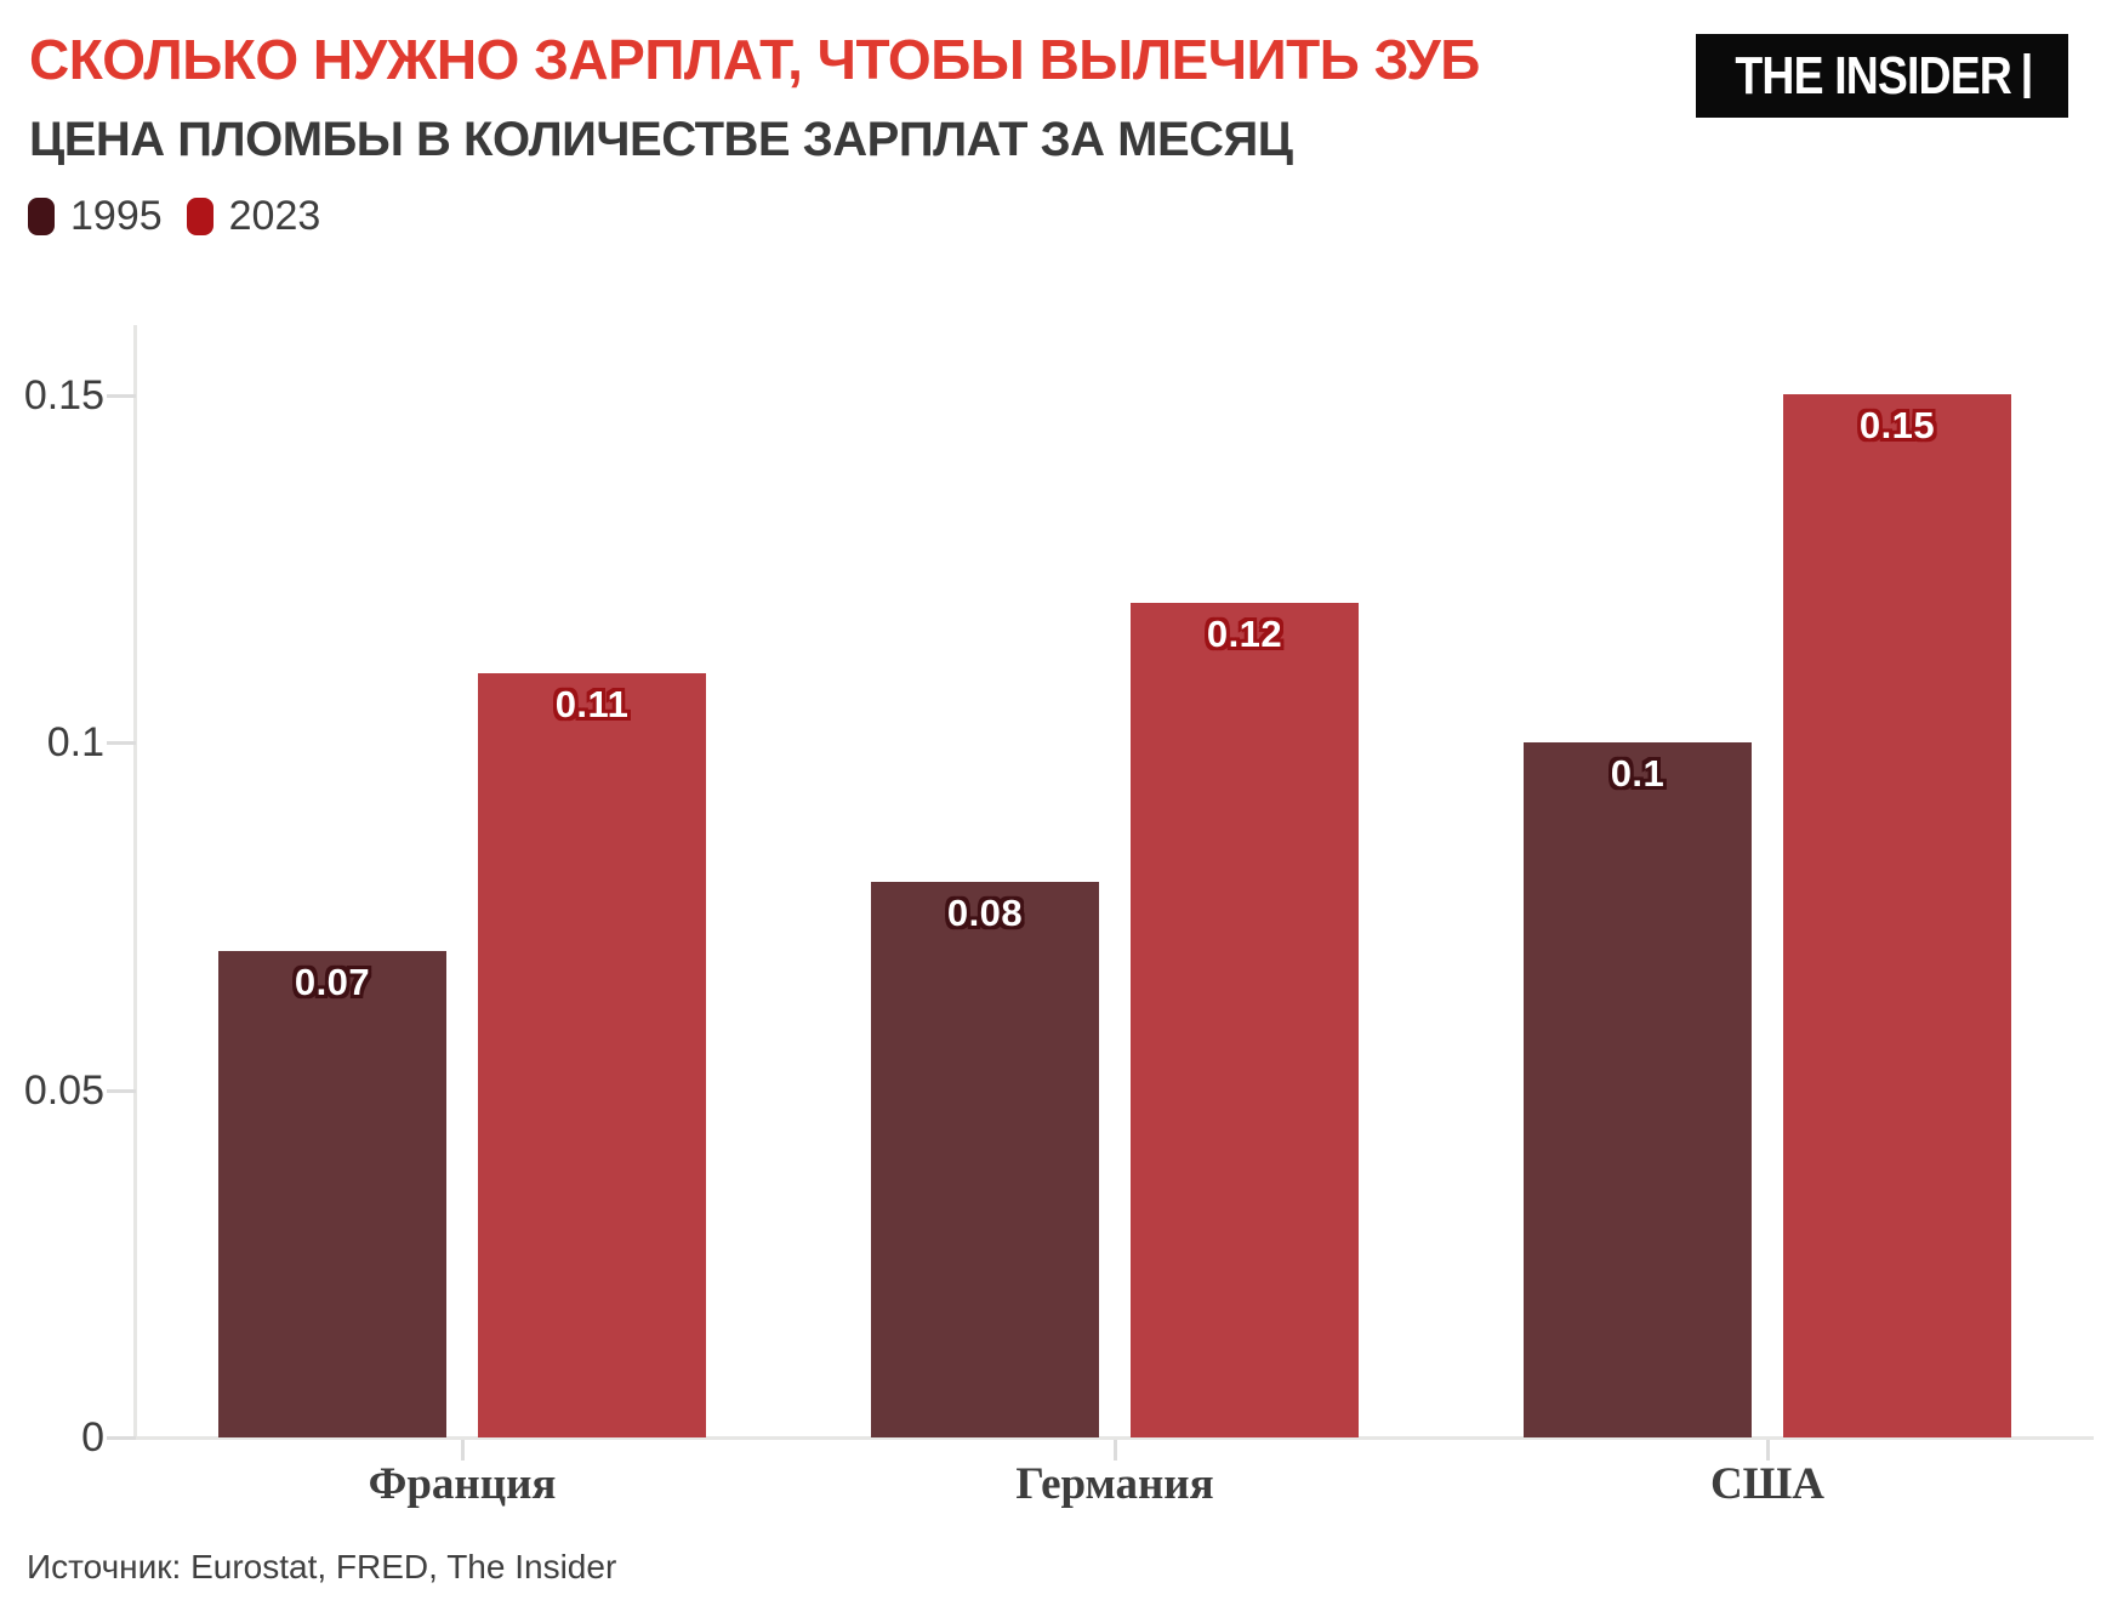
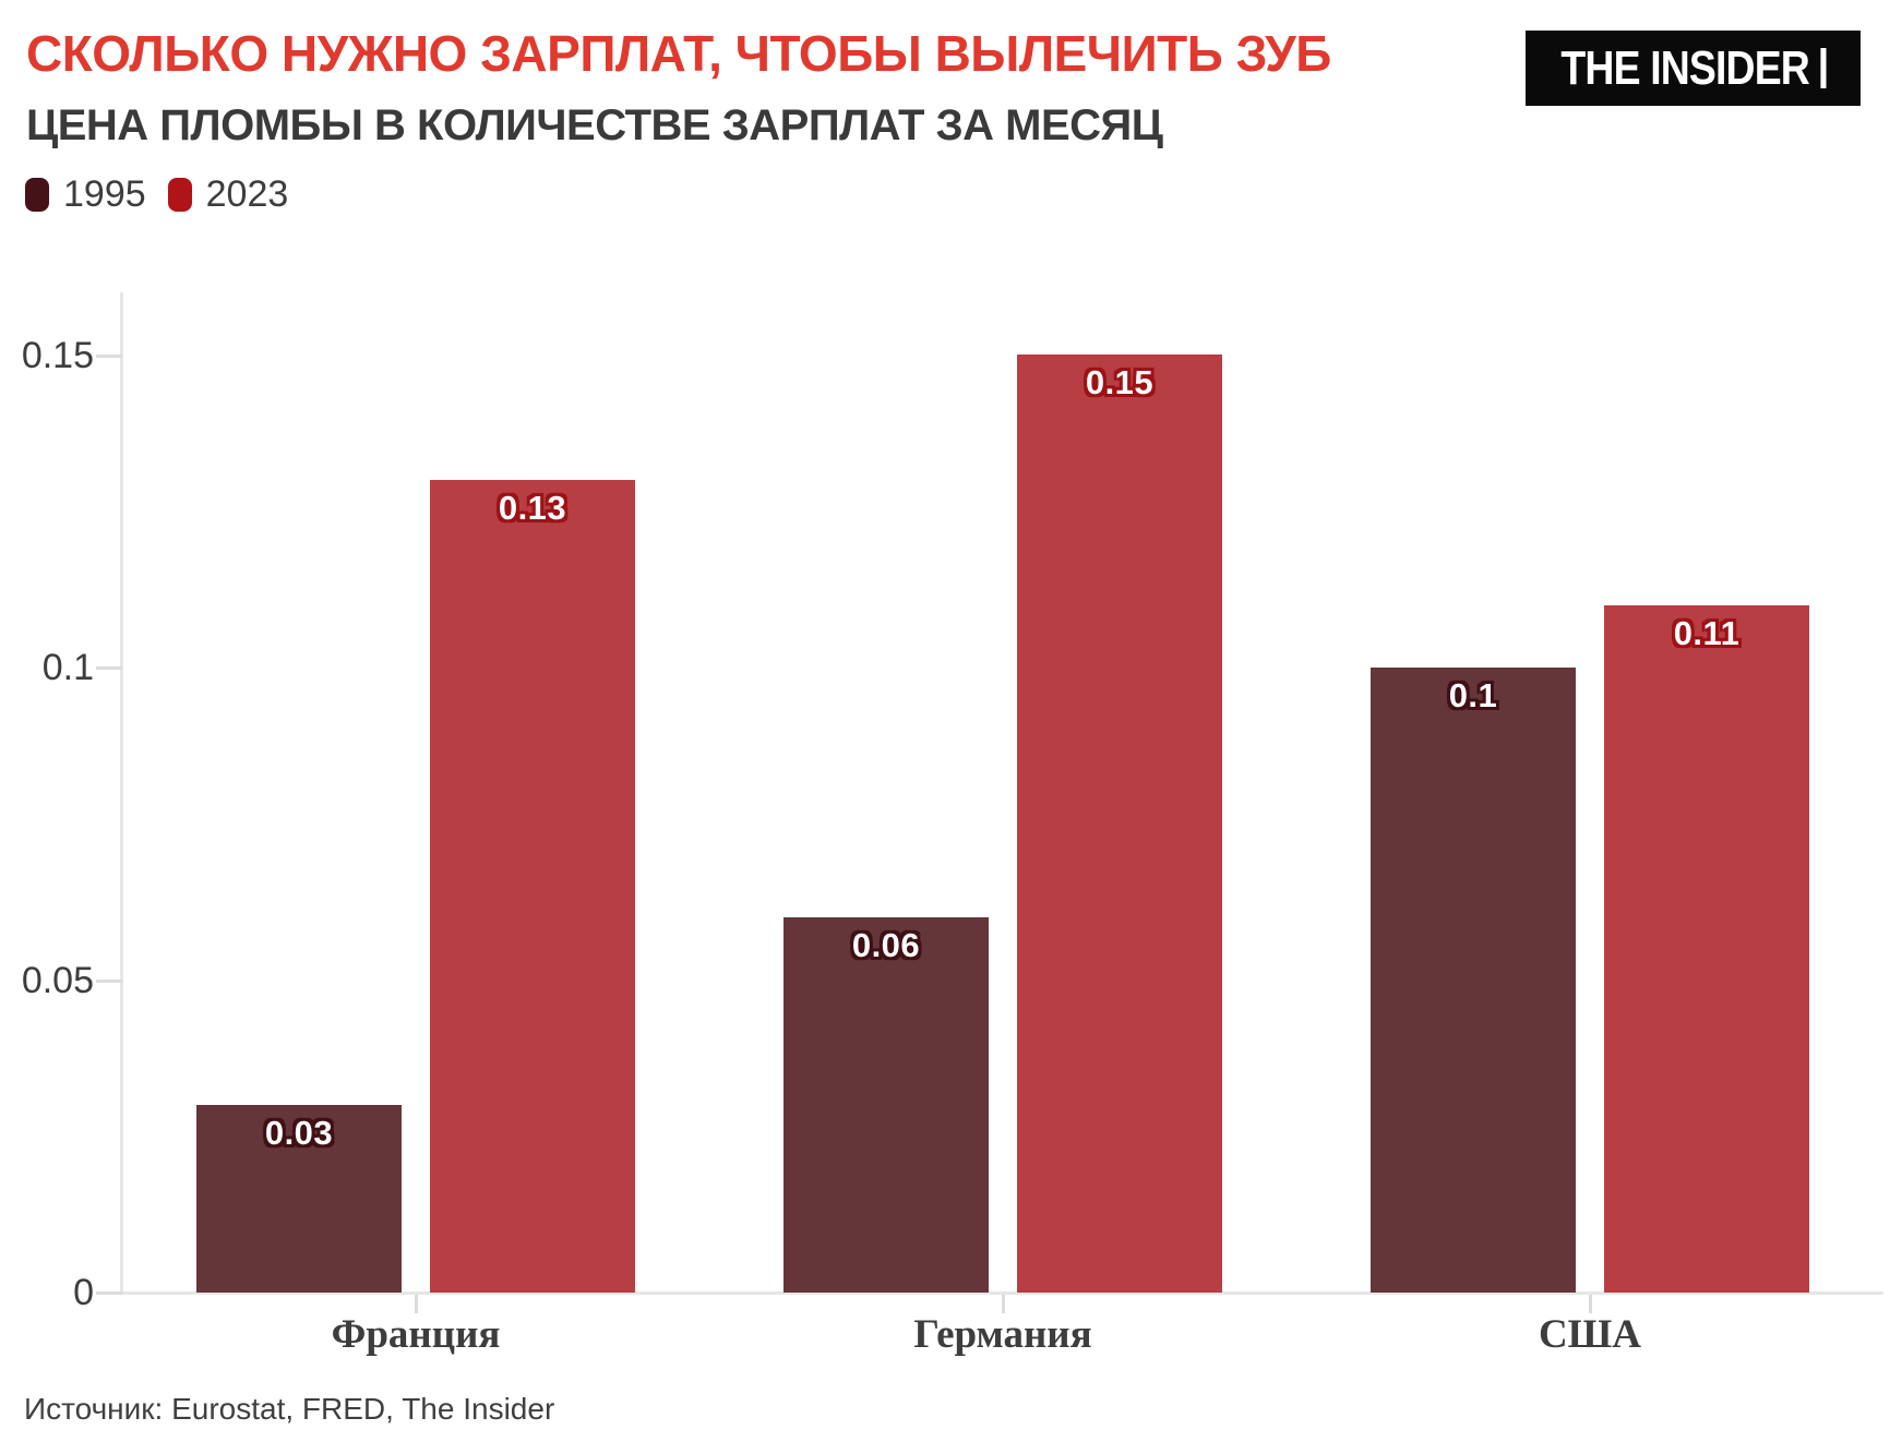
1995/Франция: 0.07 -> 0.03
2023/Франция: 0.11 -> 0.13
1995/Германия: 0.08 -> 0.06
2023/Германия: 0.12 -> 0.15
2023/США: 0.15 -> 0.11
